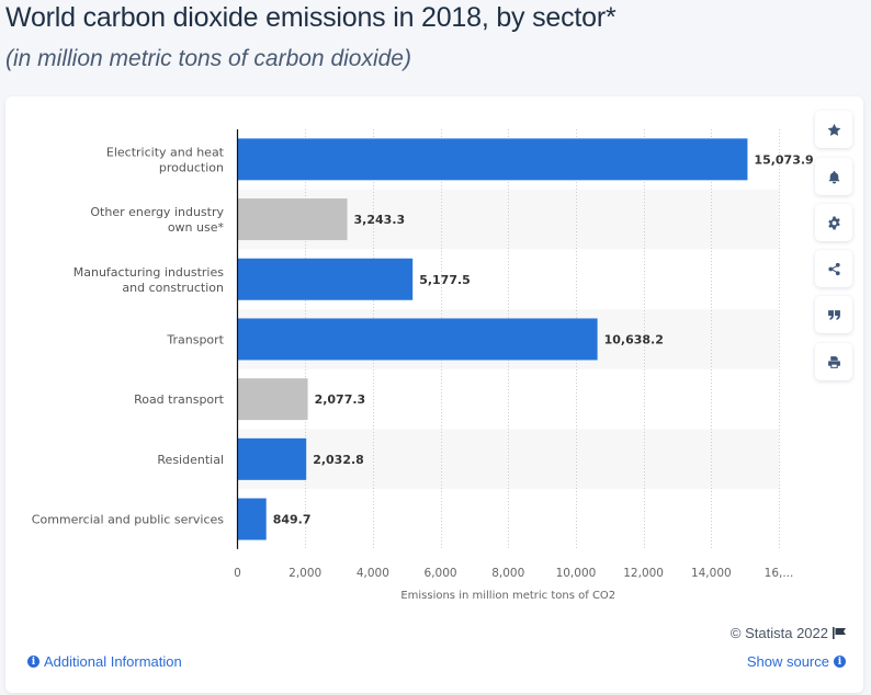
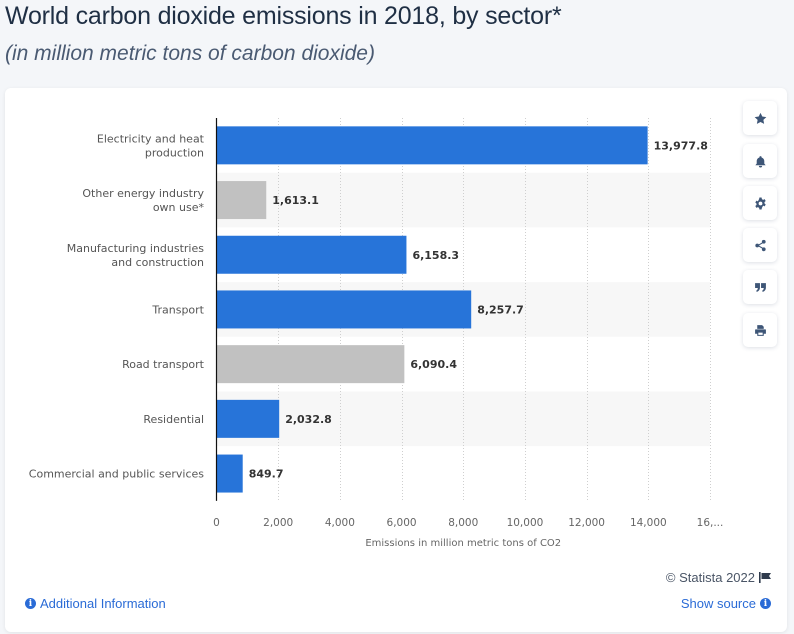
Electricity and heat production: 15,073.9 -> 13,977.8
Other energy industry own use*: 3,243.3 -> 1,613.1
Manufacturing industries and construction: 5,177.5 -> 6,158.3
Transport: 10,638.2 -> 8,257.7
Road transport: 2,077.3 -> 6,090.4
